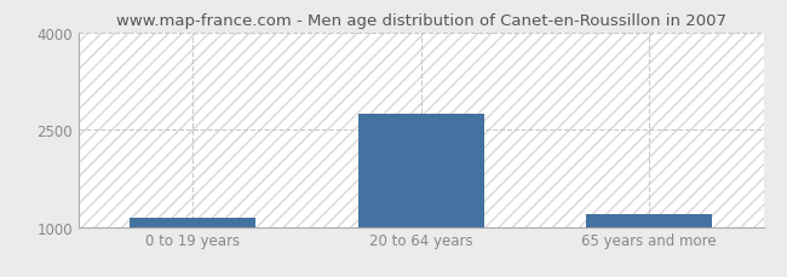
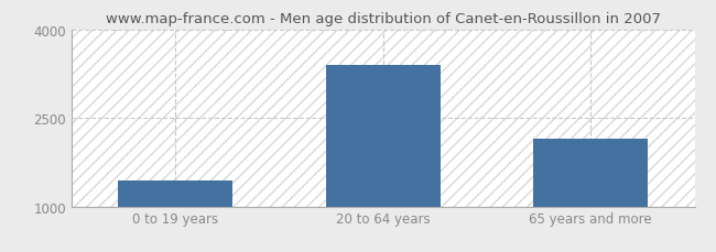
0 to 19 years: 1150 -> 1440
20 to 64 years: 2750 -> 3400
65 years and more: 1200 -> 2140
